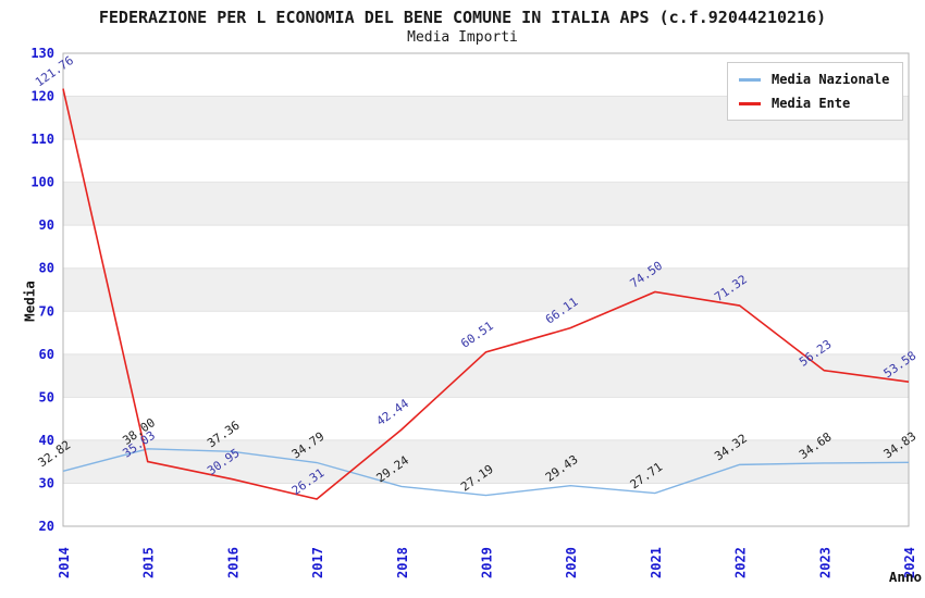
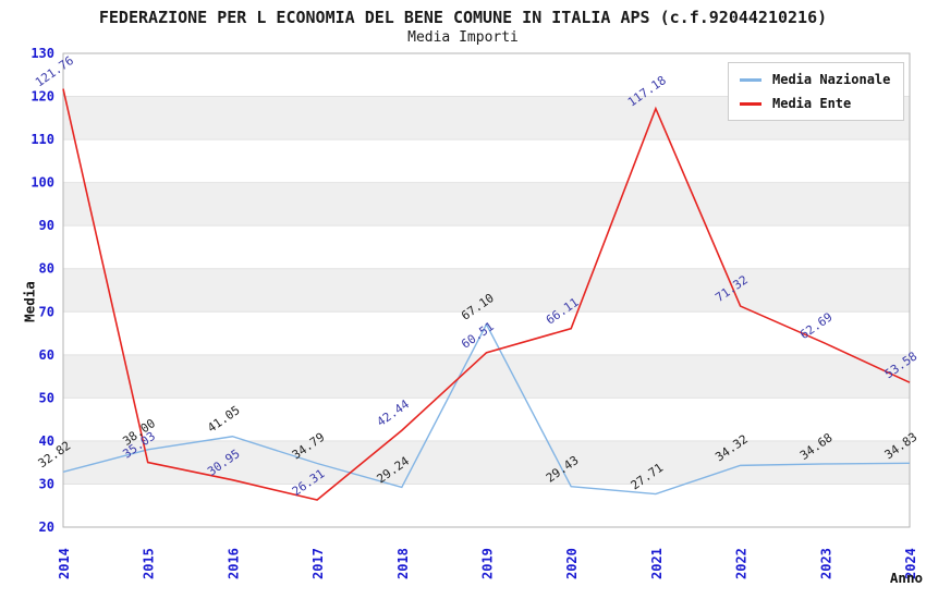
Media Nazionale/2016: 37.36 -> 41.05
Media Nazionale/2019: 27.19 -> 67.10
Media Ente/2021: 74.50 -> 117.18
Media Ente/2023: 56.23 -> 62.69
